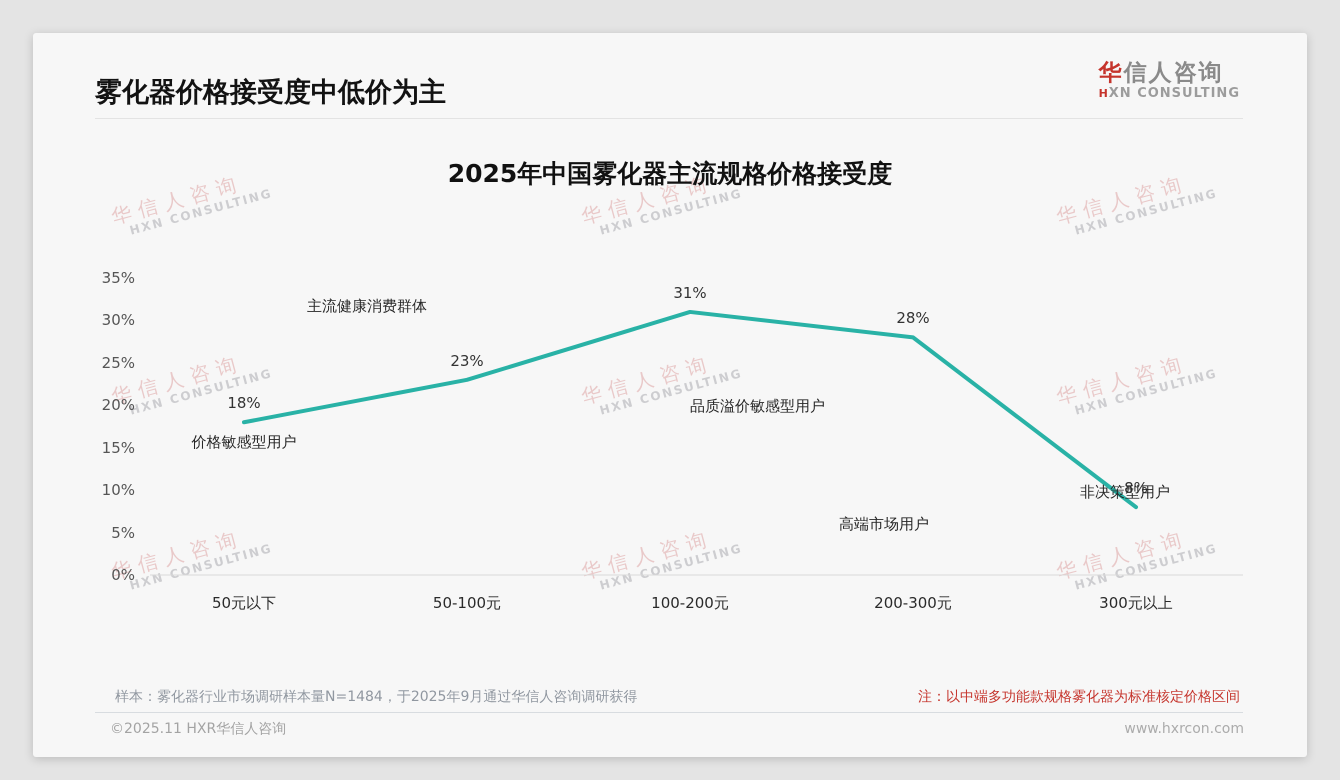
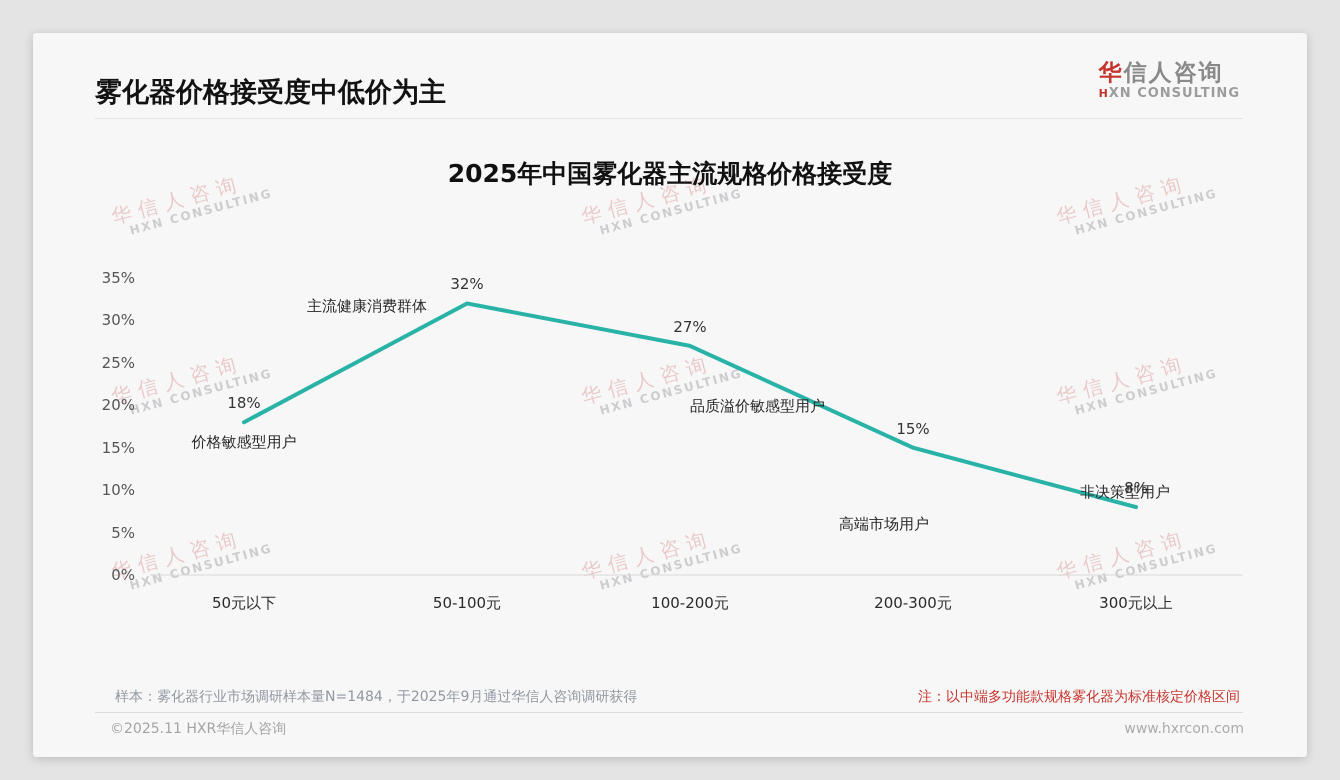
50-100元: 23% -> 32%
100-200元: 31% -> 27%
200-300元: 28% -> 15%
